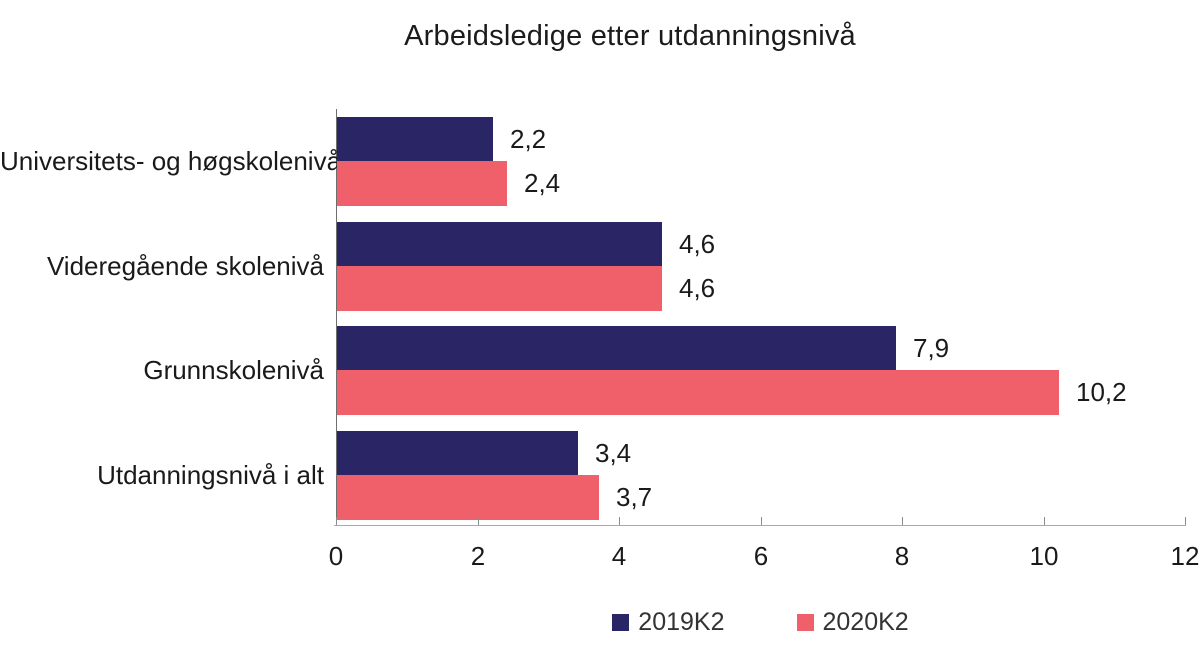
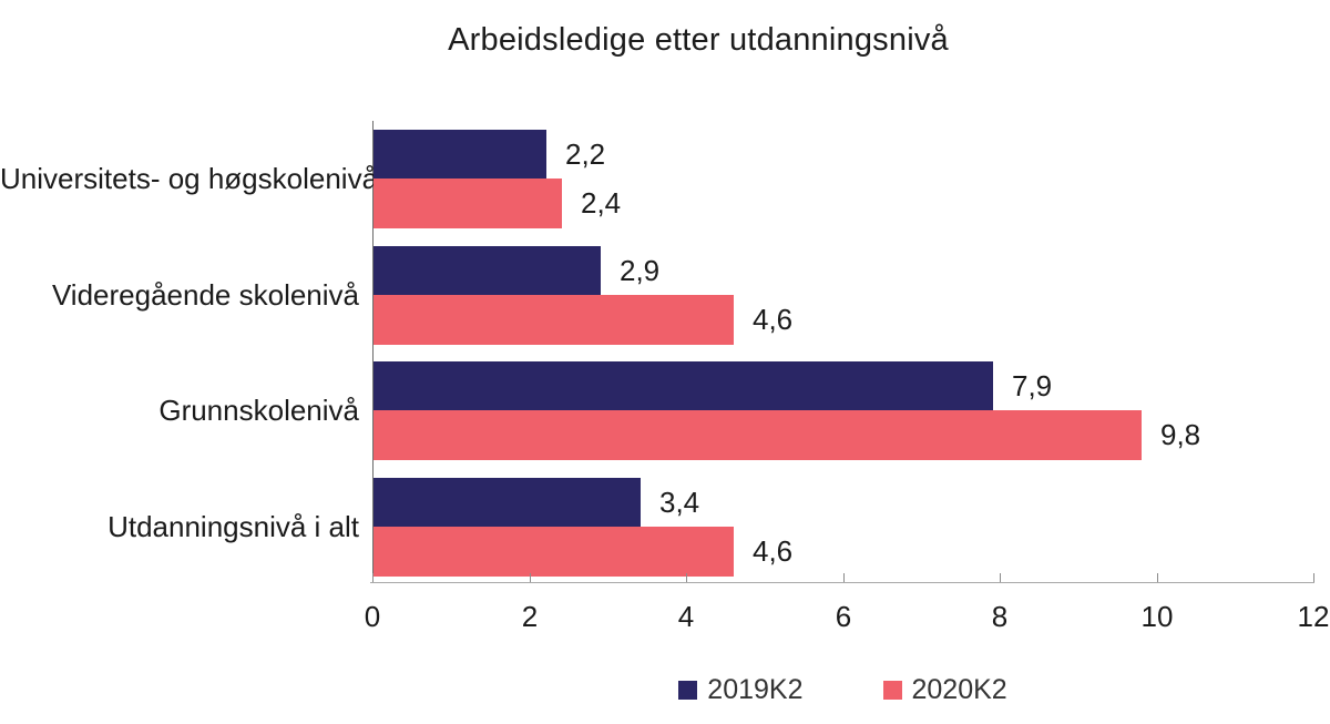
2019K2/Videregående skolenivå: 4,6 -> 2,9
2020K2/Grunnskolenivå: 10,2 -> 9,8
2020K2/Utdanningsnivå i alt: 3,7 -> 4,6
